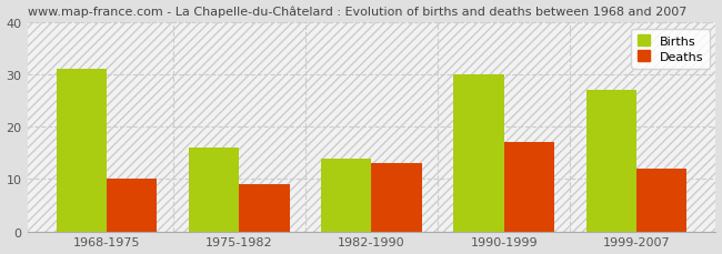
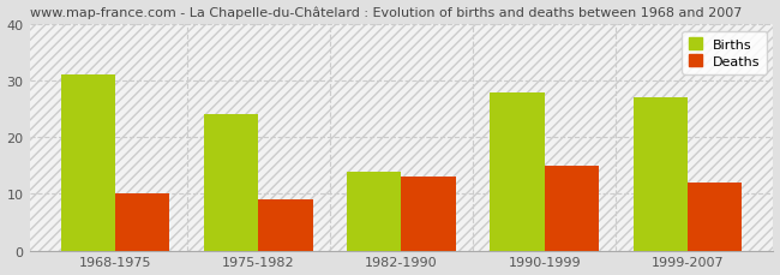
Births/1975-1982: 16 -> 24
Births/1990-1999: 30 -> 28
Deaths/1990-1999: 17 -> 15
